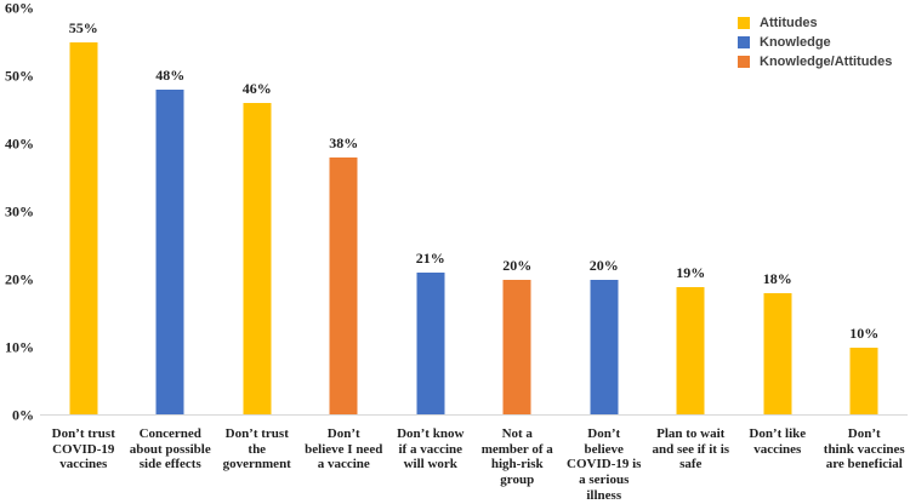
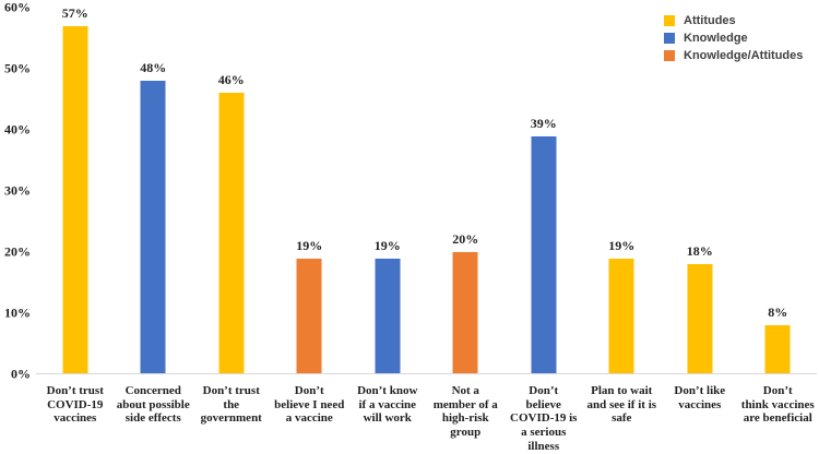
Don’t trust COVID-19 vaccines: 55% -> 57%
Don’t believe I need a vaccine: 38% -> 19%
Don’t know if a vaccine will work: 21% -> 19%
Don’t believe COVID-19 is a serious illness: 20% -> 39%
Don’t think vaccines are beneficial: 10% -> 8%
